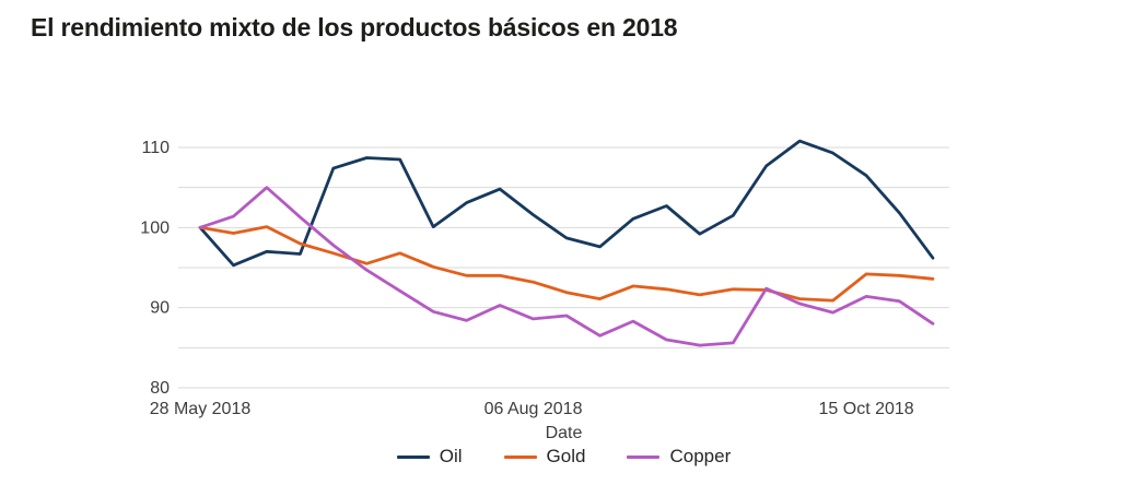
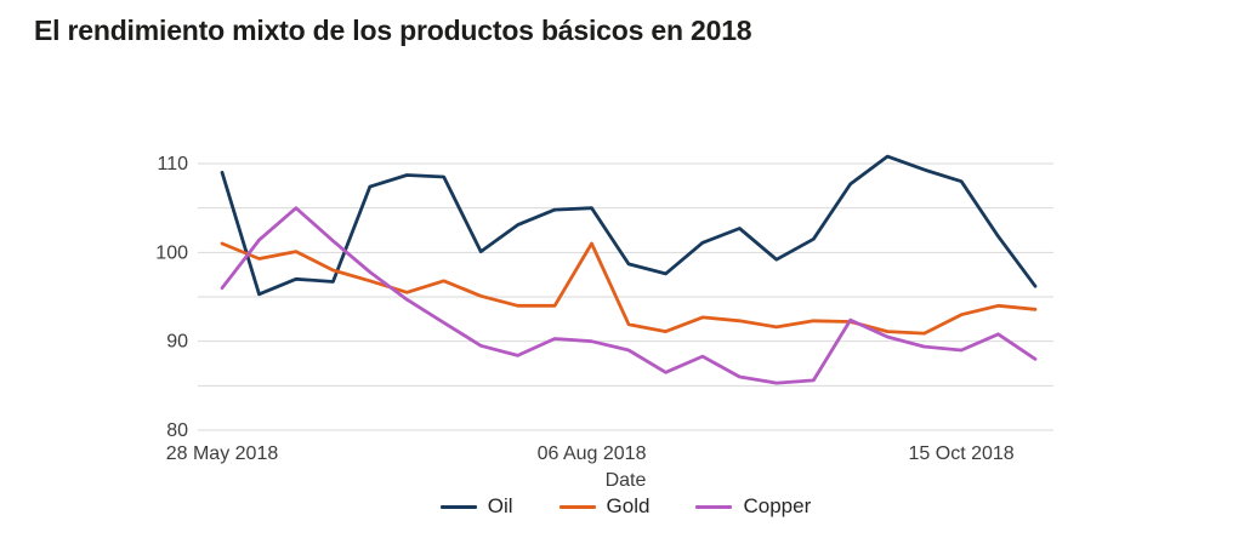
Oil/28 May 2018: 100 -> 109
Gold/28 May 2018: 100 -> 101
Copper/28 May 2018: 100 -> 96
Oil/06 Aug 2018: 102 -> 105
Gold/06 Aug 2018: 93 -> 101
Copper/06 Aug 2018: 89 -> 90
Oil/15 Oct 2018: 106 -> 108
Gold/15 Oct 2018: 94 -> 93
Copper/15 Oct 2018: 91 -> 89
